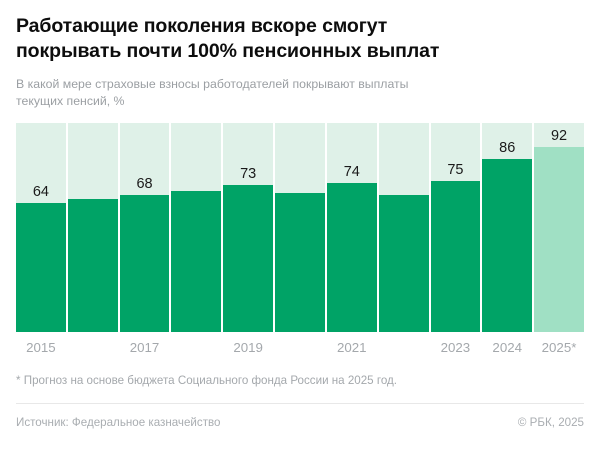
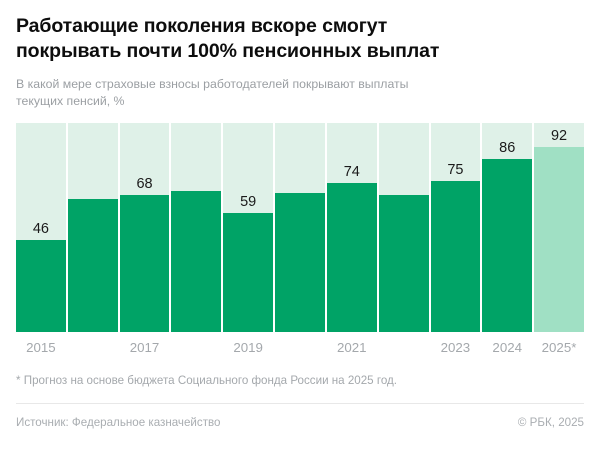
2015: 64 -> 46
2019: 73 -> 59
